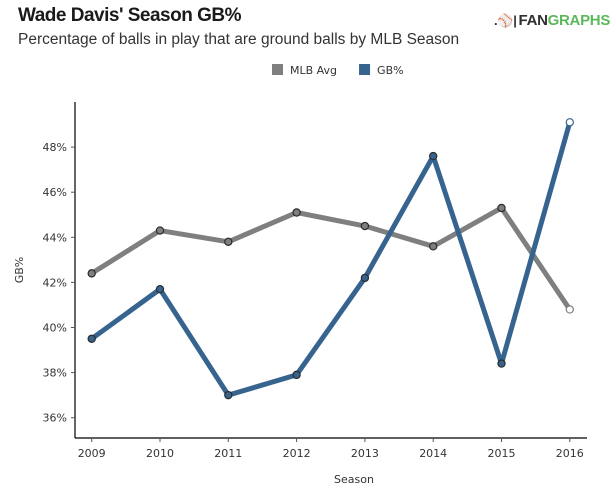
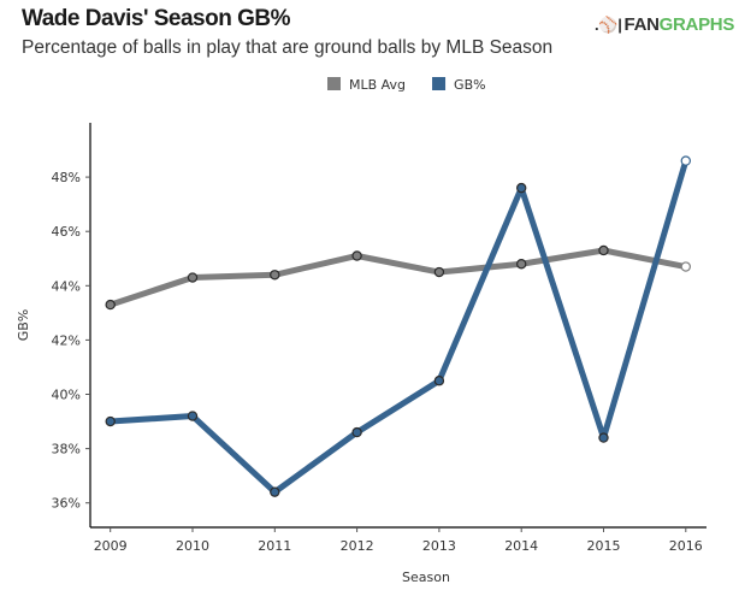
MLB Avg/2009: 42.4% -> 43.3%
GB%/2009: 39.5% -> 39.0%
GB%/2010: 41.7% -> 39.2%
MLB Avg/2011: 43.8% -> 44.4%
GB%/2011: 37.0% -> 36.4%
GB%/2012: 37.9% -> 38.6%
GB%/2013: 42.2% -> 40.5%
MLB Avg/2014: 43.6% -> 44.8%
MLB Avg/2016: 40.8% -> 44.7%
GB%/2016: 49.1% -> 48.6%
